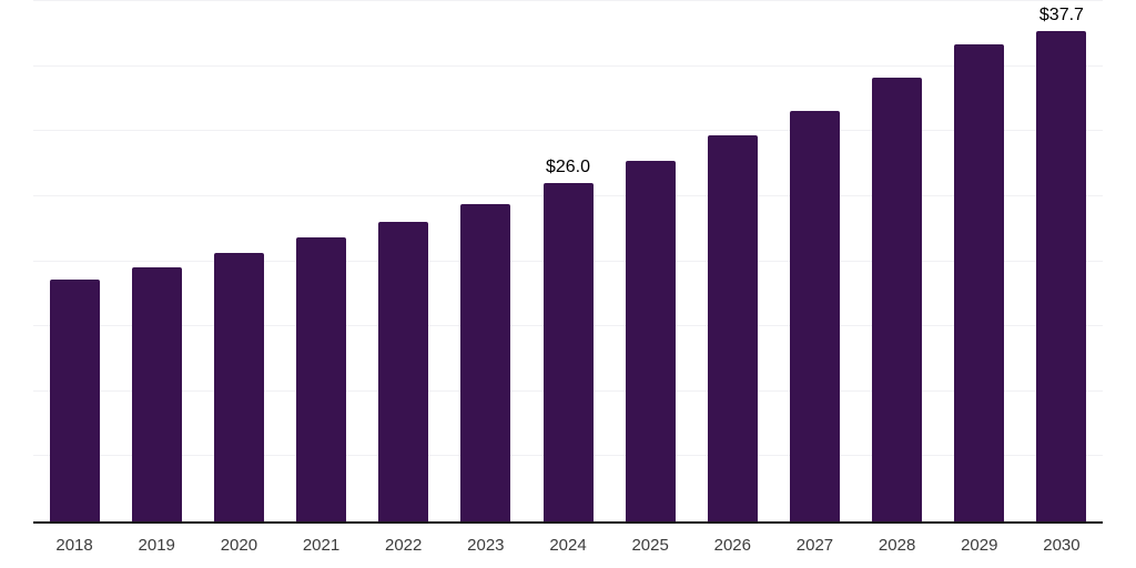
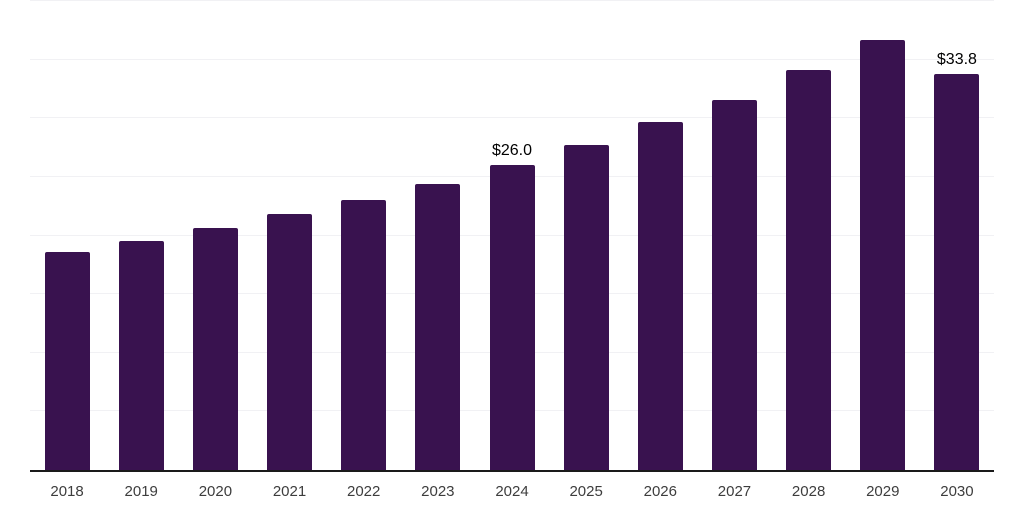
2030: $37.7 -> $33.8
